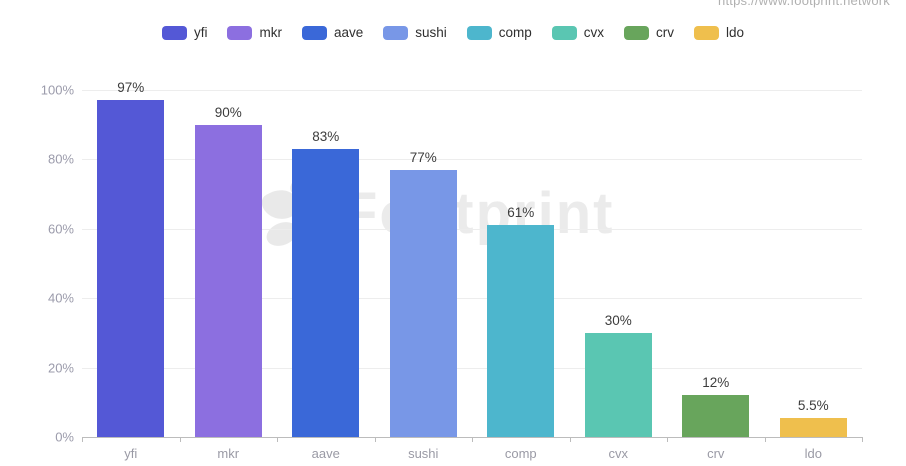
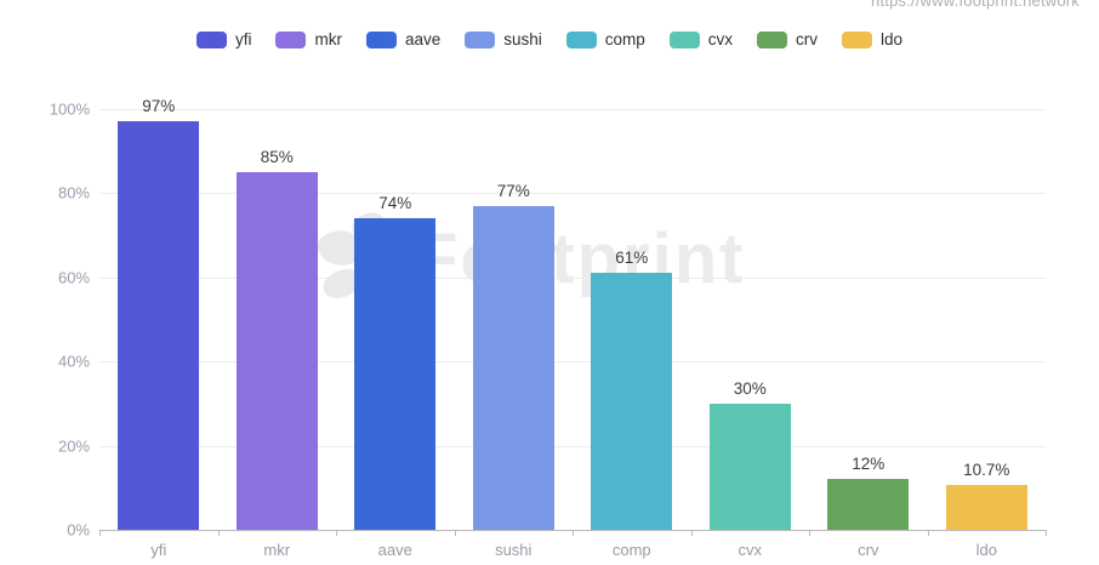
mkr: 90% -> 85%
aave: 83% -> 74%
ldo: 5.5% -> 10.7%
